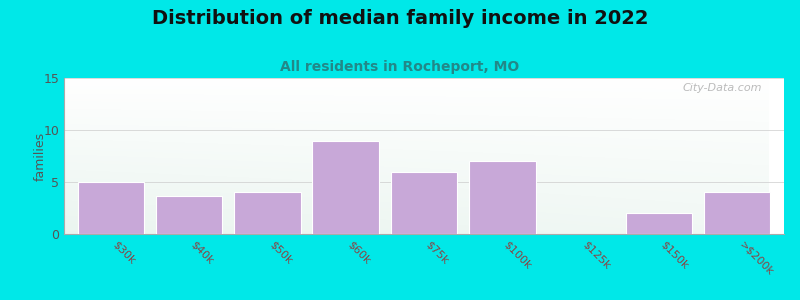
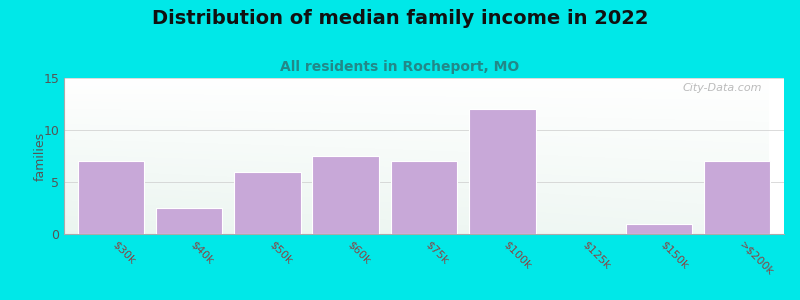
$30k: 5.0 -> 7.0
$40k: 3.7 -> 2.5
$50k: 4.0 -> 6.0
$60k: 8.9 -> 7.5
$75k: 6.0 -> 7.0
$100k: 7.0 -> 12.0
$150k: 2.0 -> 1.0
>$200k: 4.0 -> 7.0
